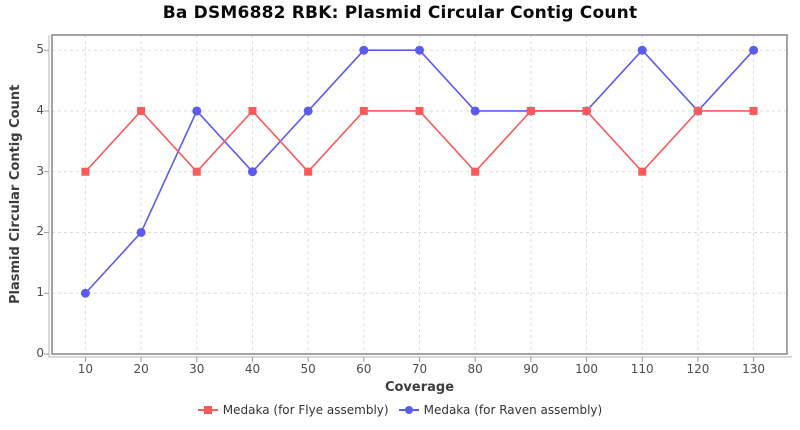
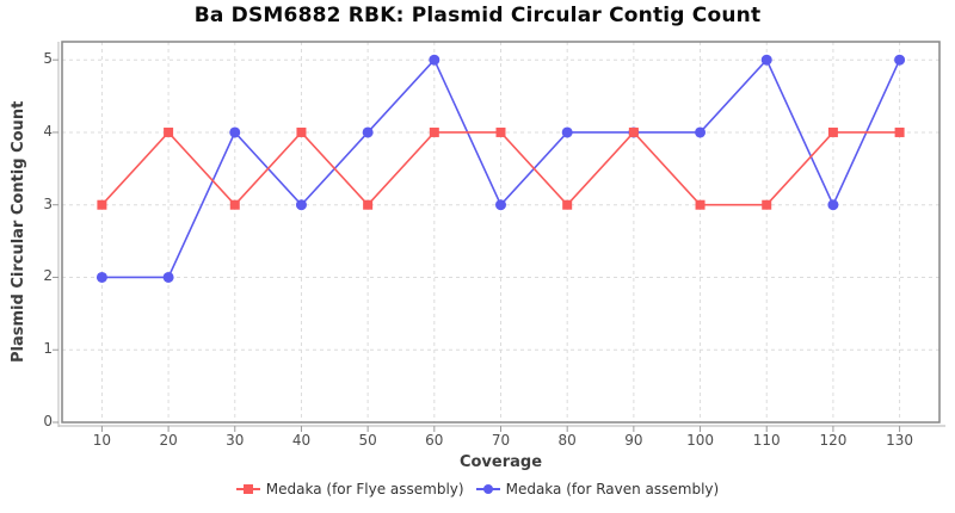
Medaka (for Raven assembly)/10: 1 -> 2
Medaka (for Raven assembly)/70: 5 -> 3
Medaka (for Flye assembly)/100: 4 -> 3
Medaka (for Raven assembly)/120: 4 -> 3
